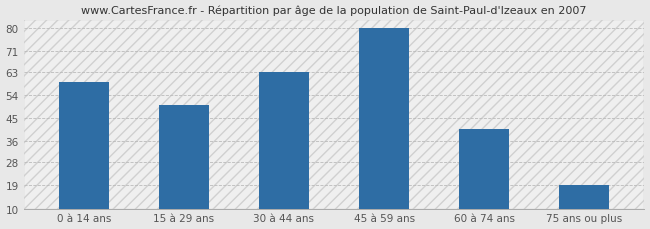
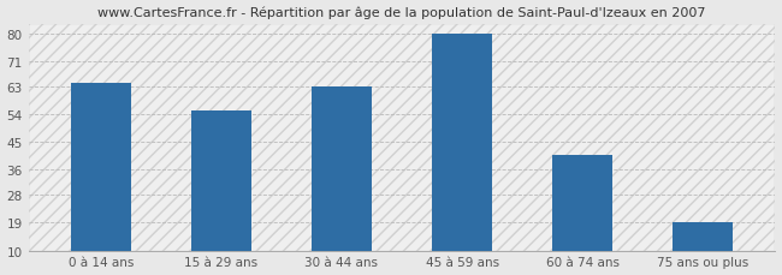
0 à 14 ans: 59 -> 64
15 à 29 ans: 50 -> 55
